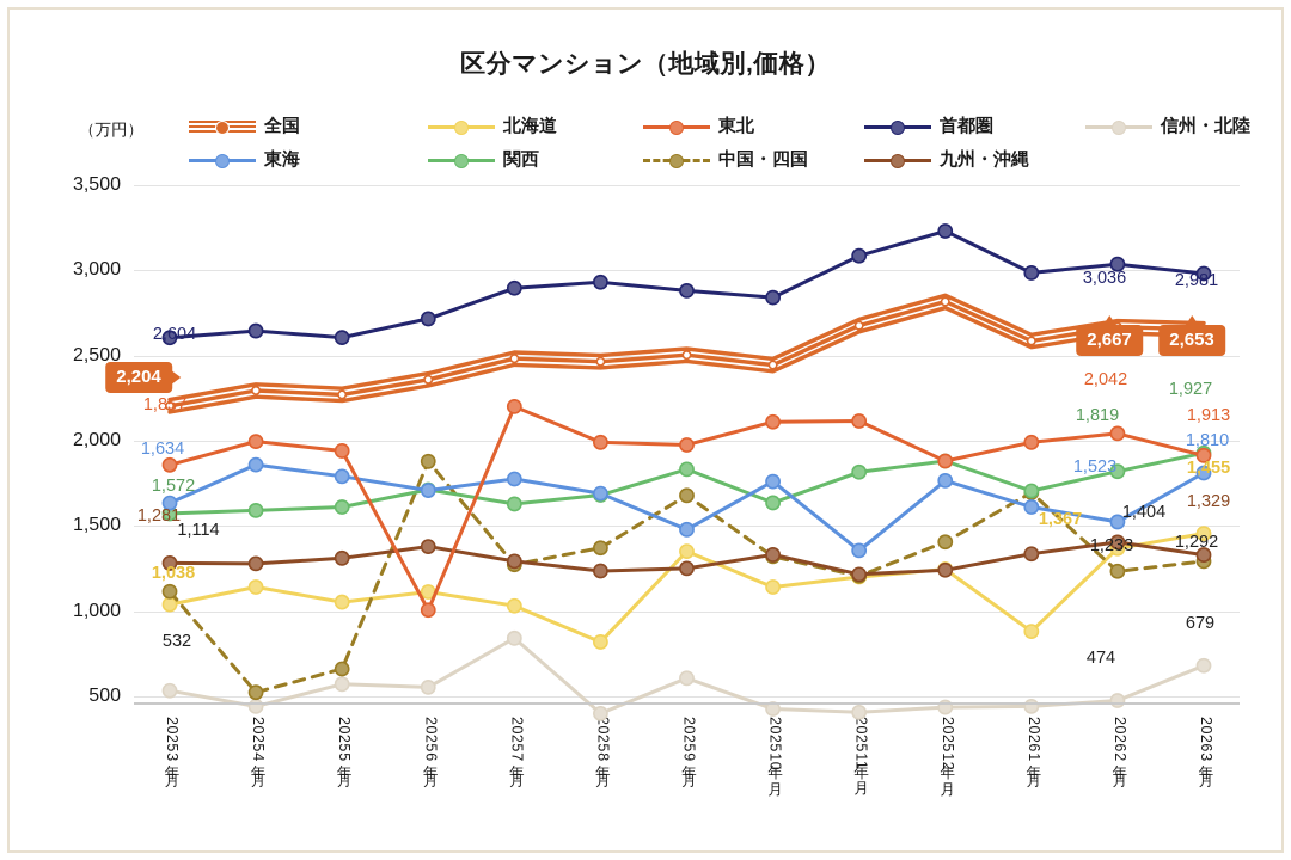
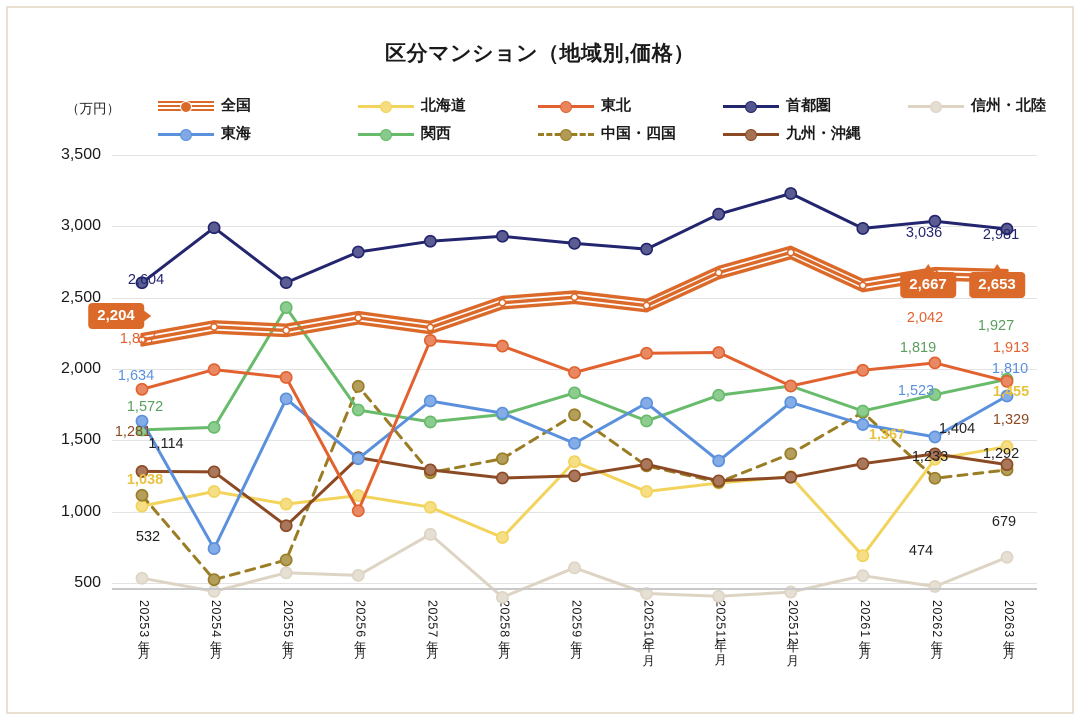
首都圏/2025年4月: 2640 -> 2990
東海/2025年4月: 1860 -> 740
関西/2025年5月: 1610 -> 2430
九州・沖縄/2025年5月: 1310 -> 900
首都圏/2025年6月: 2720 -> 2820
東海/2025年6月: 1710 -> 1370
全国/2025年7月: 2480 -> 2290
東北/2025年8月: 1990 -> 2160
北海道/2026年1月: 880 -> 690
信州・北陸/2026年1月: 440 -> 550
